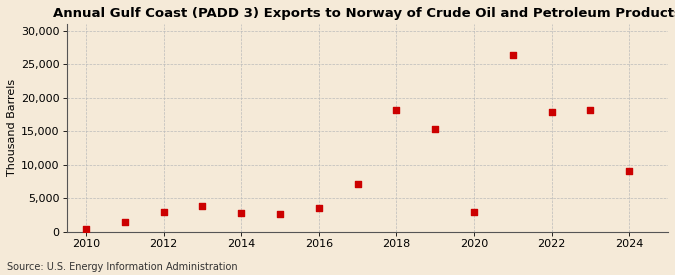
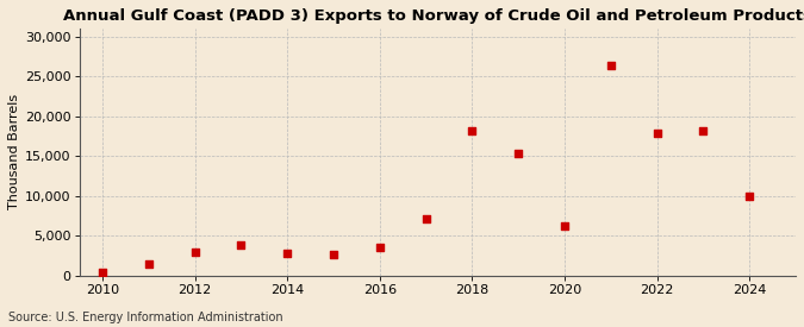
2020: 3,000 -> 6,200
2024: 9,000 -> 10,000
